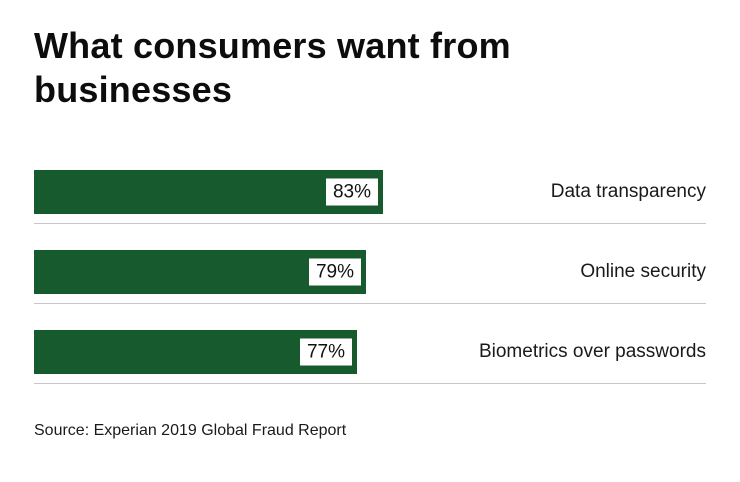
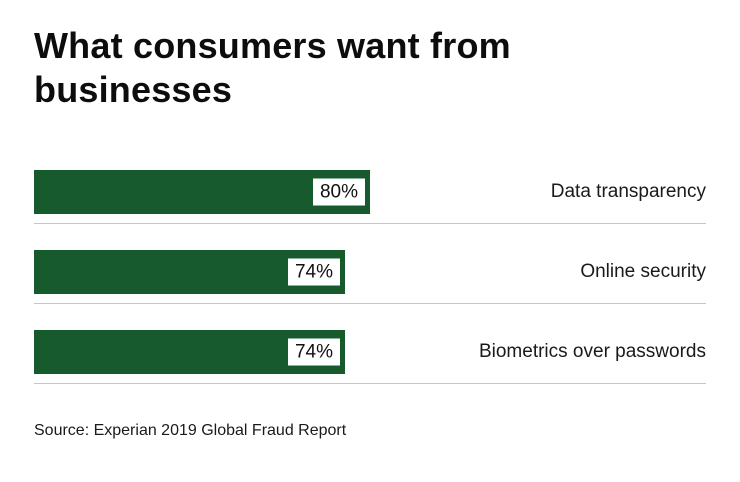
Data transparency: 83% -> 80%
Online security: 79% -> 74%
Biometrics over passwords: 77% -> 74%
